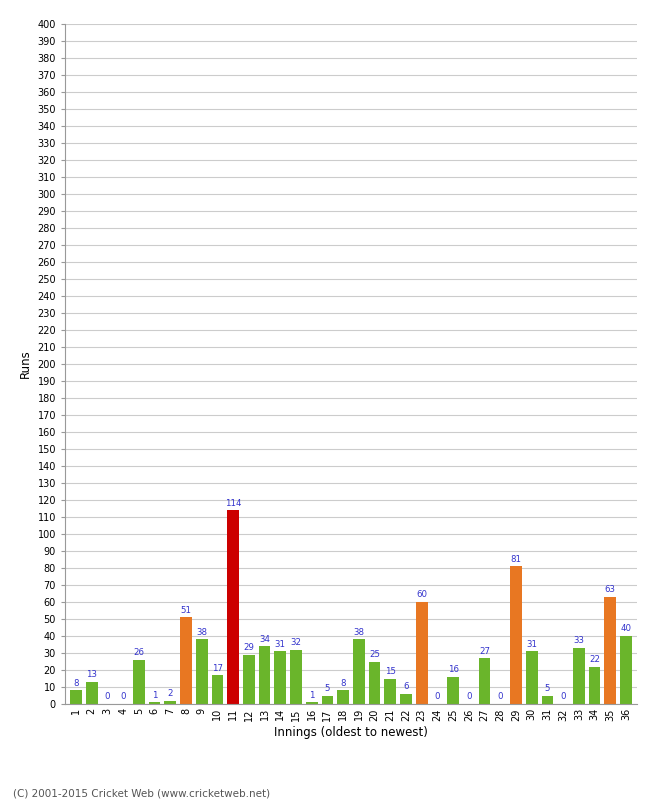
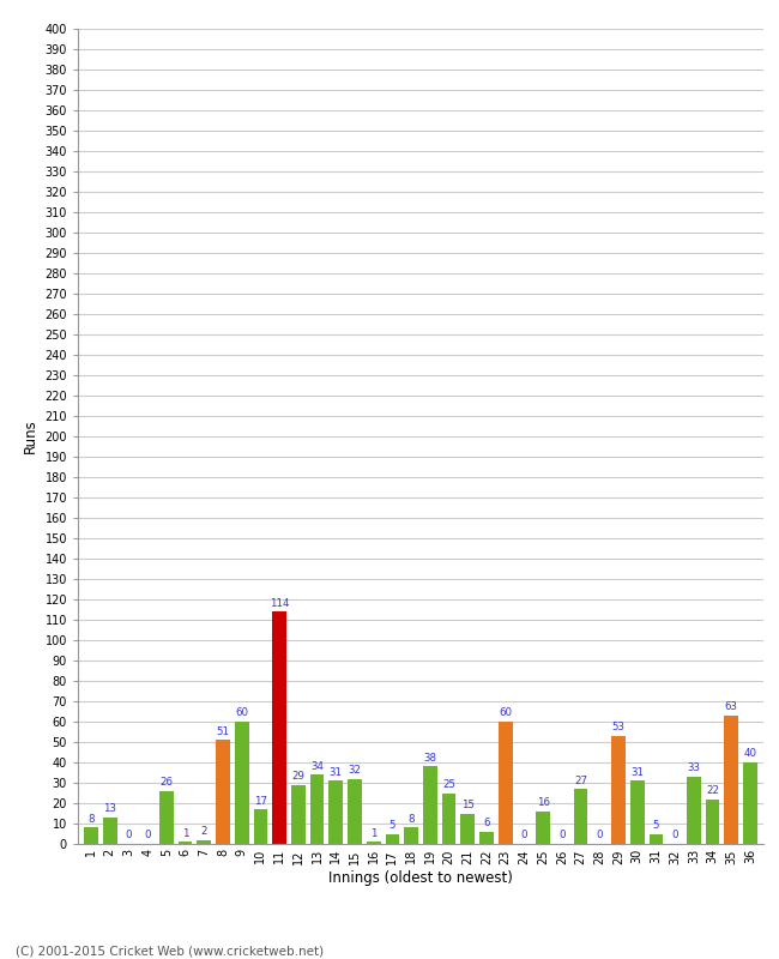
9: 38 -> 60
29: 81 -> 53
